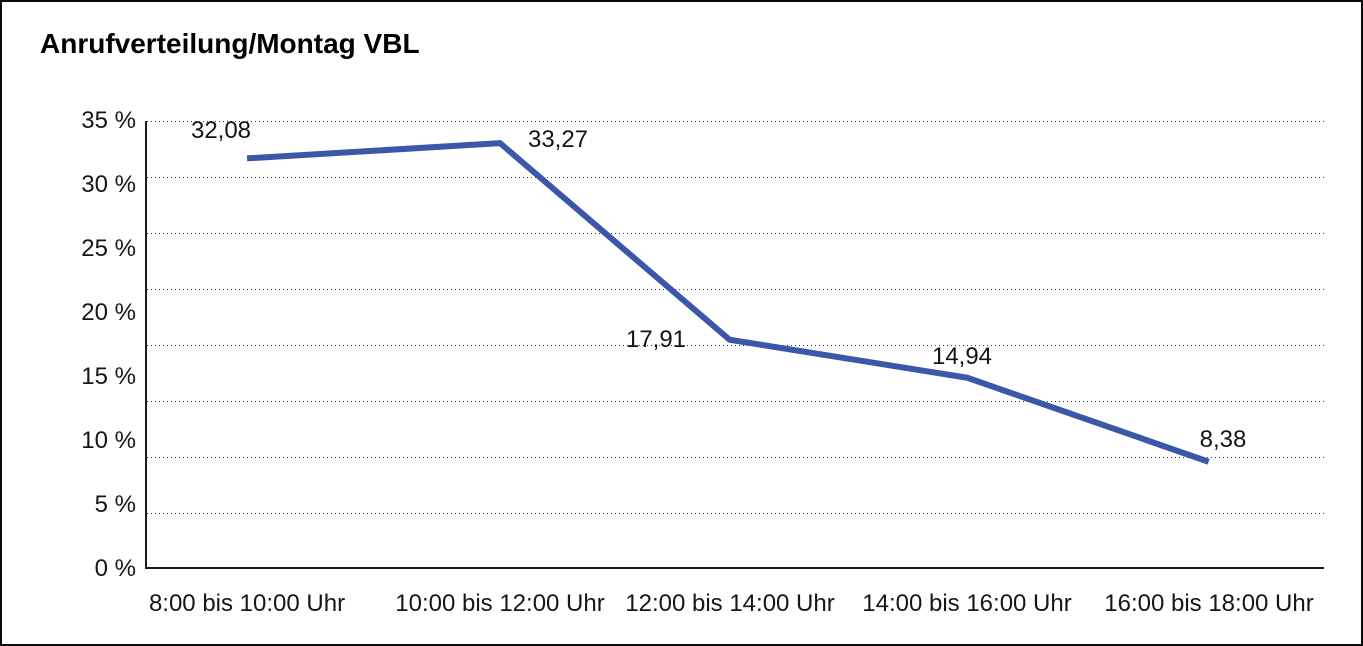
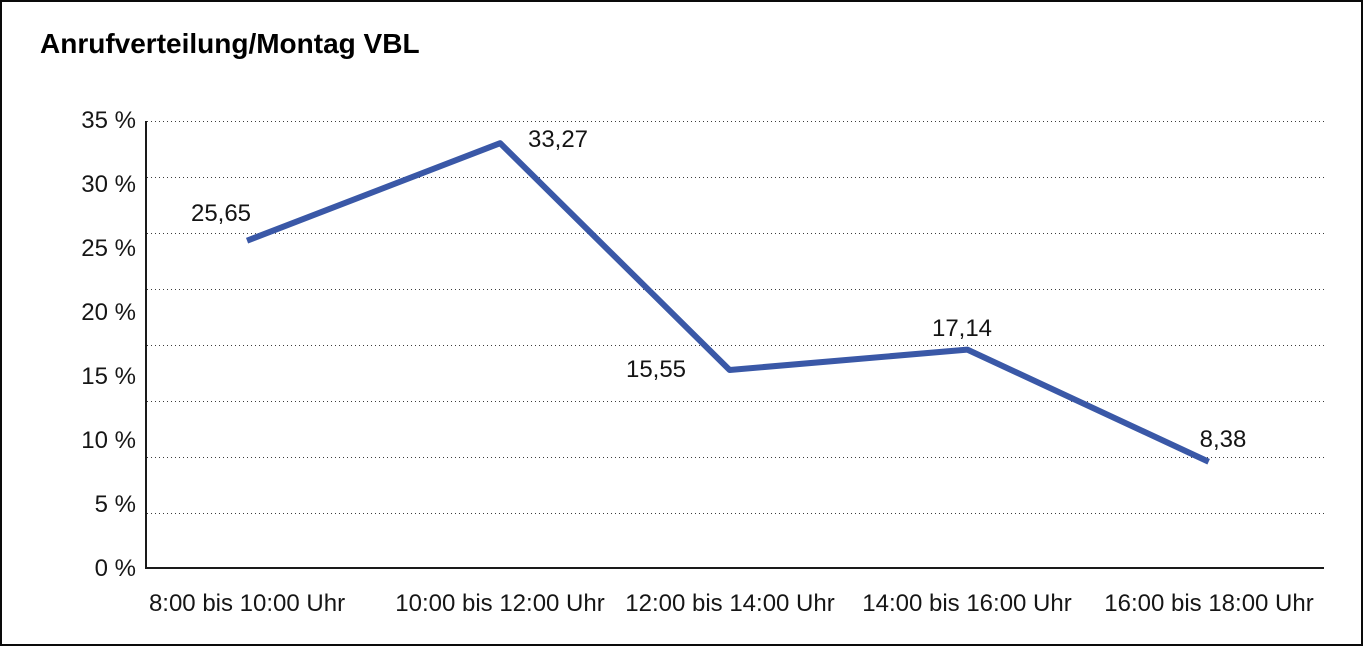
8:00 bis 10:00 Uhr: 32,08 -> 25,65
12:00 bis 14:00 Uhr: 17,91 -> 15,55
14:00 bis 16:00 Uhr: 14,94 -> 17,14
